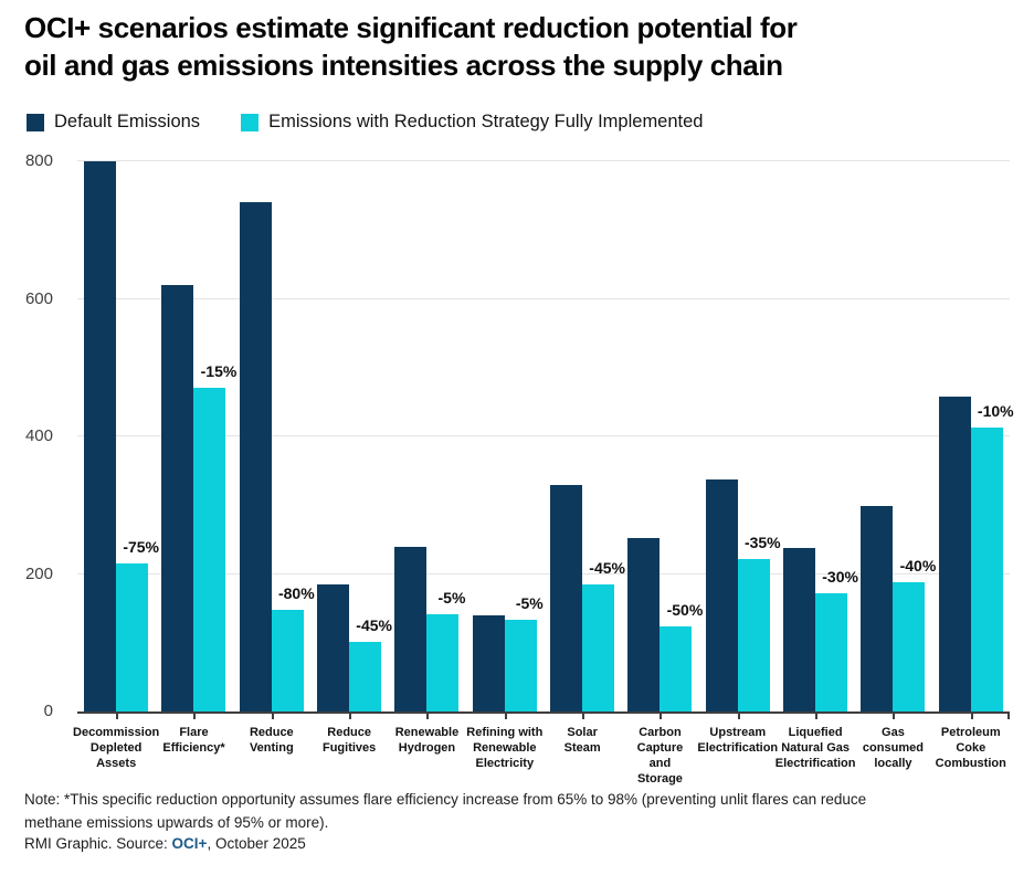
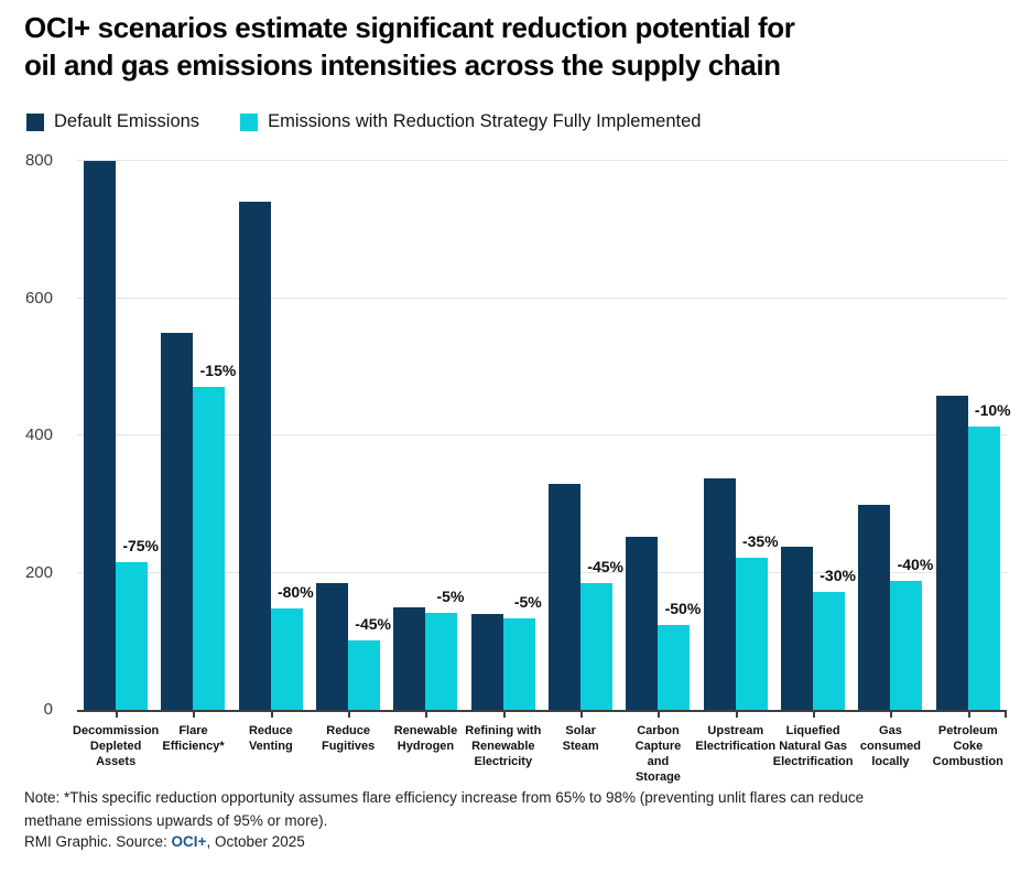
Default Emissions/Flare Efficiency*: 620 -> 550
Default Emissions/Renewable Hydrogen: 240 -> 150
